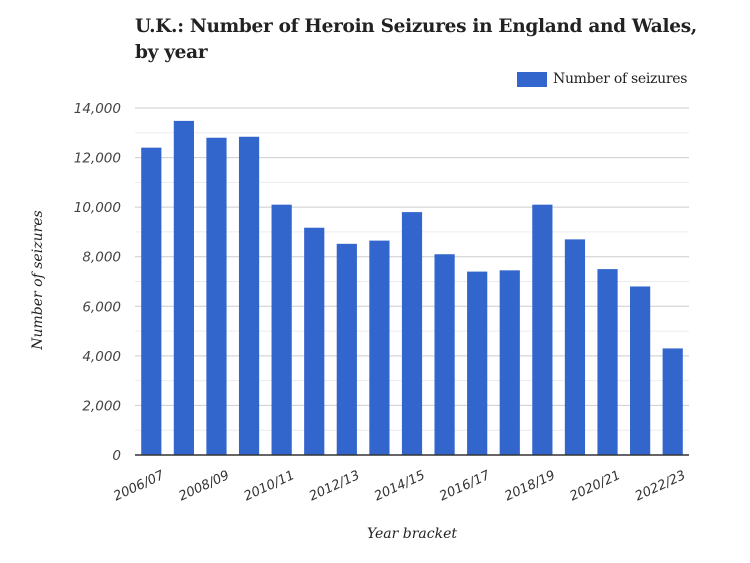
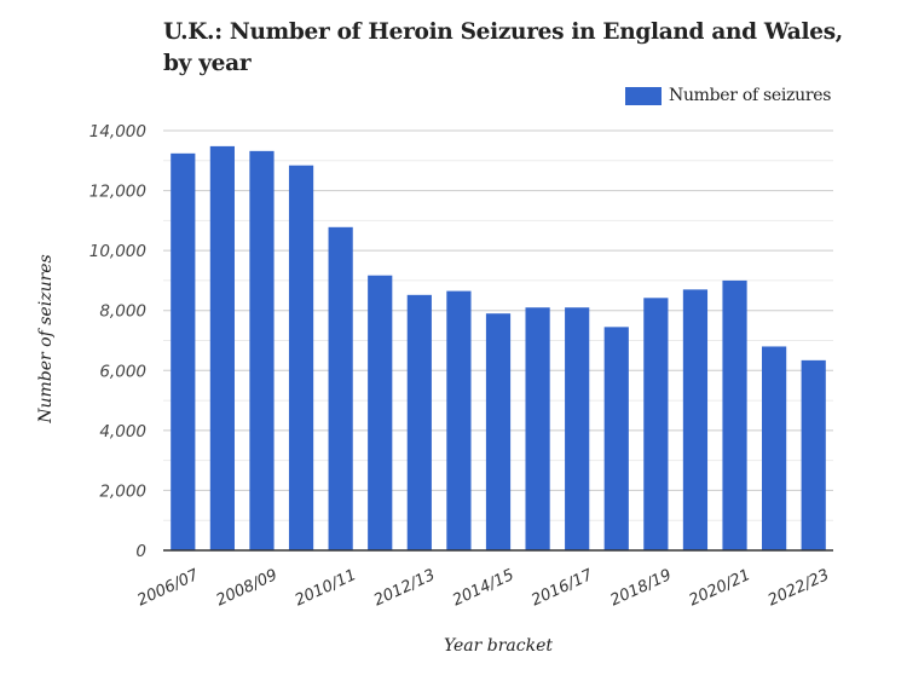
2006/07: 12400 -> 13200
2008/09: 12800 -> 13300
2010/11: 10100 -> 10800
2014/15: 9800 -> 7900
2016/17: 7400 -> 8100
2018/19: 10100 -> 8400
2020/21: 7500 -> 9000
2022/23: 4300 -> 6300
